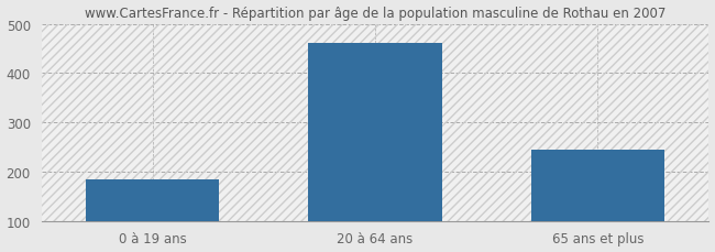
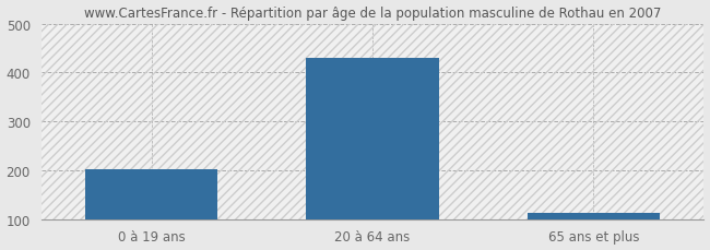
0 à 19 ans: 185 -> 202
20 à 64 ans: 460 -> 430
65 ans et plus: 245 -> 112
